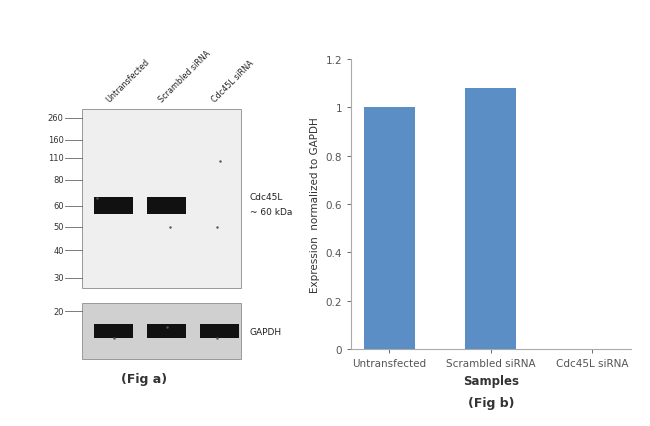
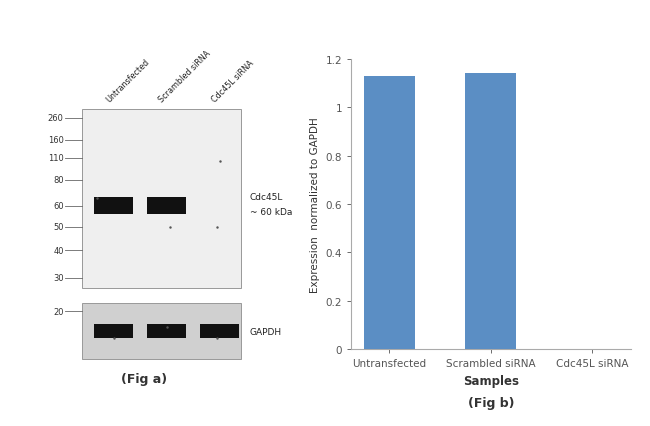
Untransfected: 1.00 -> 1.13
Scrambled siRNA: 1.08 -> 1.14
